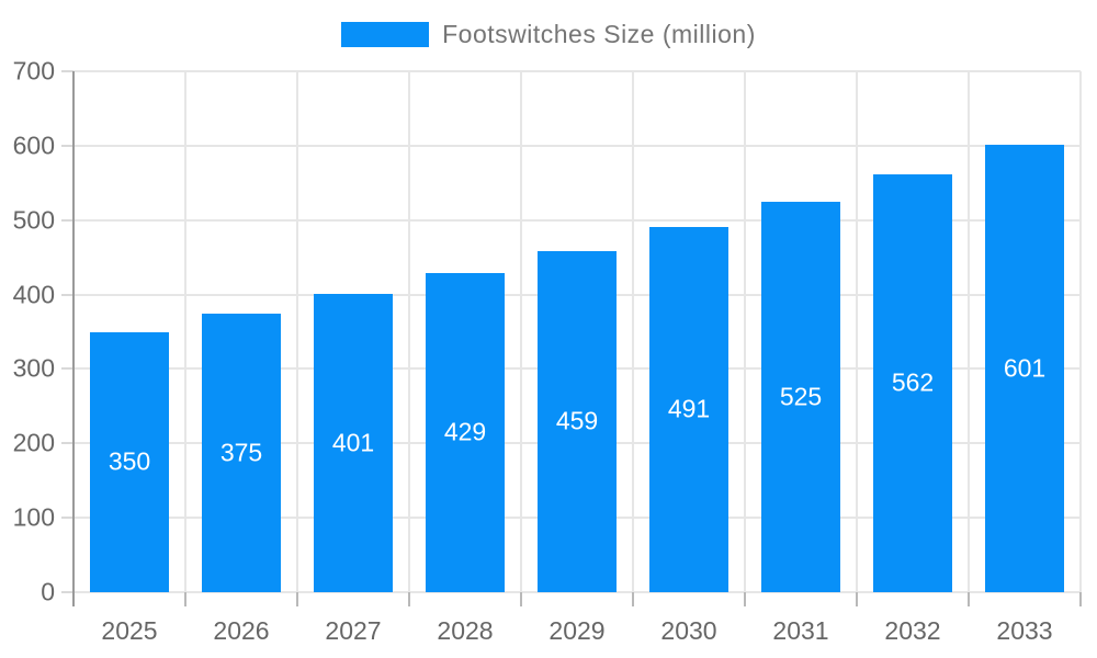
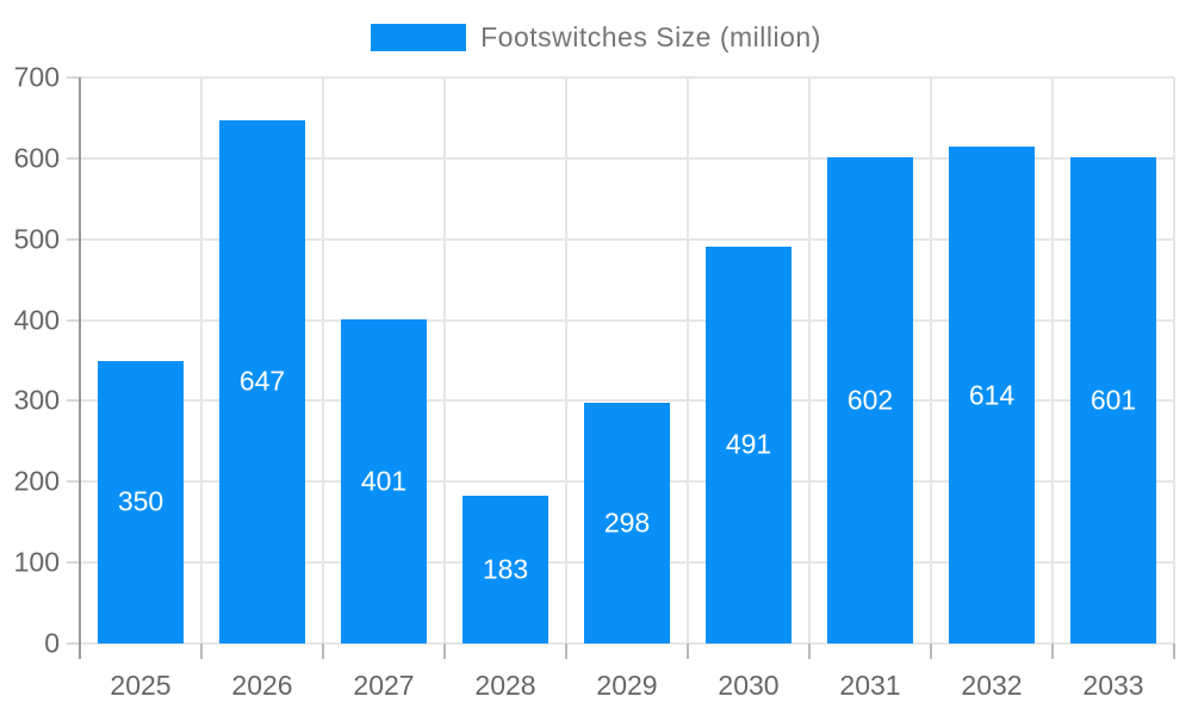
2026: 375 -> 647
2028: 429 -> 183
2029: 459 -> 298
2031: 525 -> 602
2032: 562 -> 614
